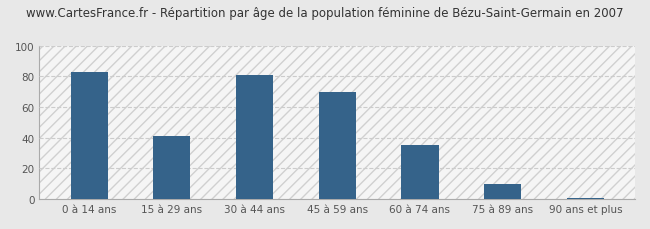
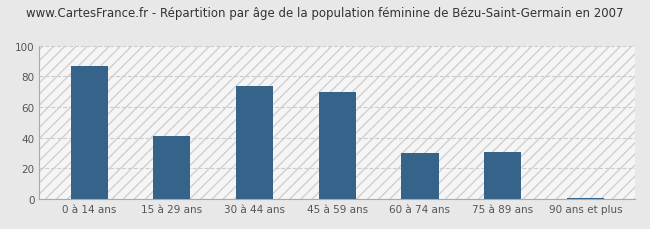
0 à 14 ans: 83 -> 87
30 à 44 ans: 81 -> 74
60 à 74 ans: 35 -> 30
75 à 89 ans: 10 -> 31
